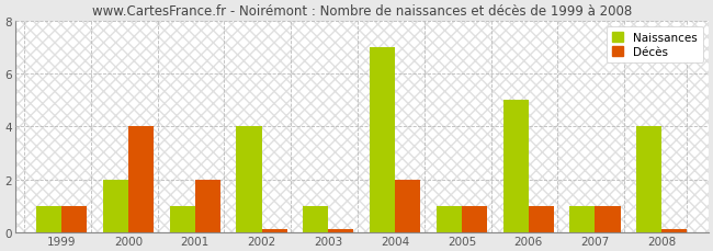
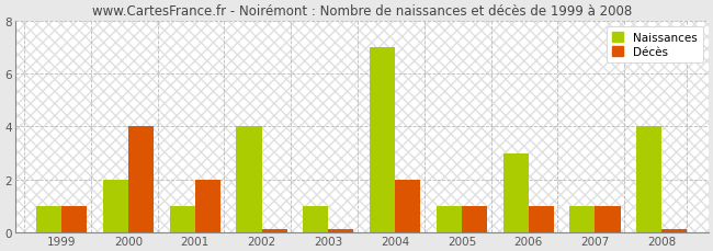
Naissances/2006: 5 -> 3
